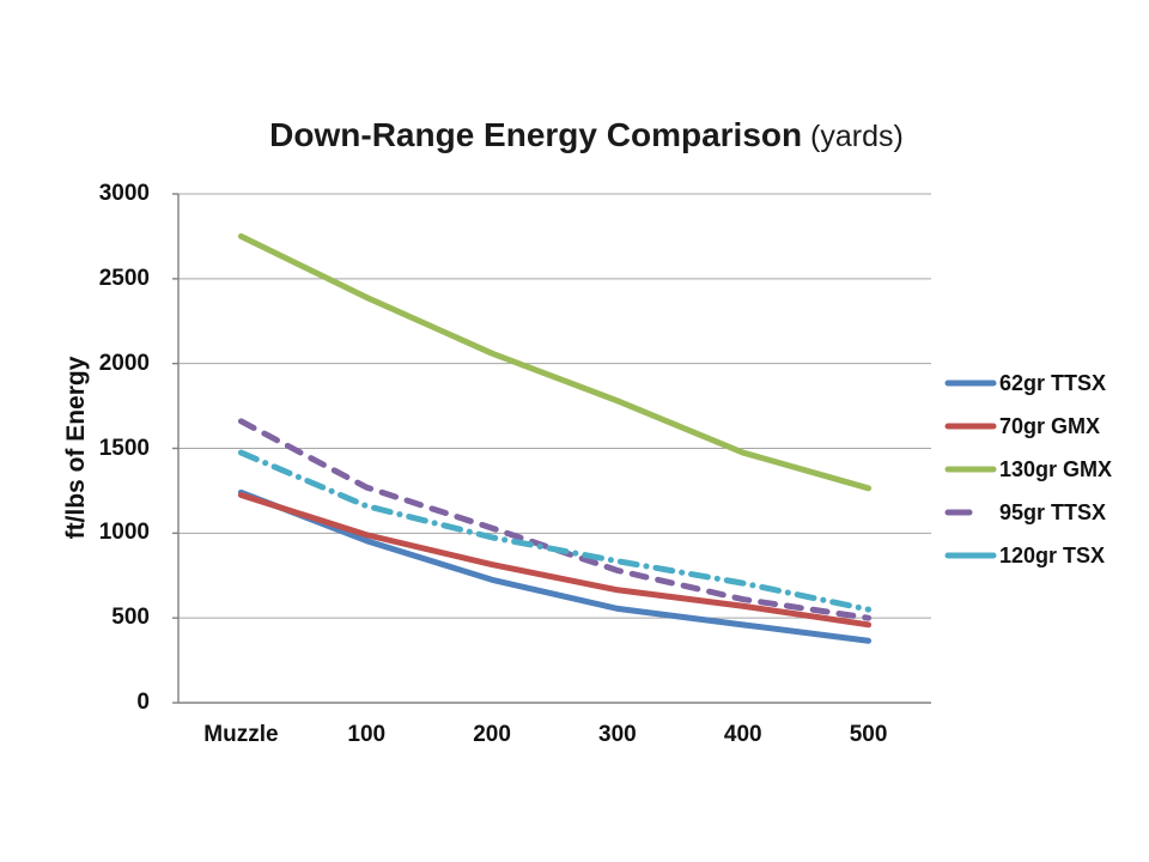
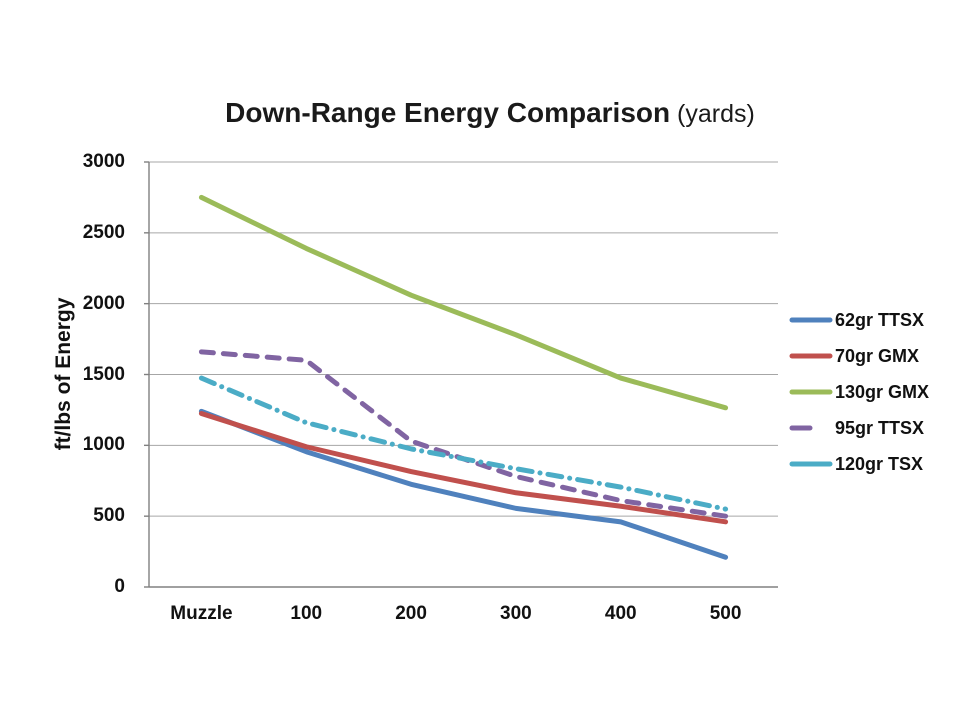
95gr TTSX/100: 1270 -> 1600
62gr TTSX/500: 360 -> 210
